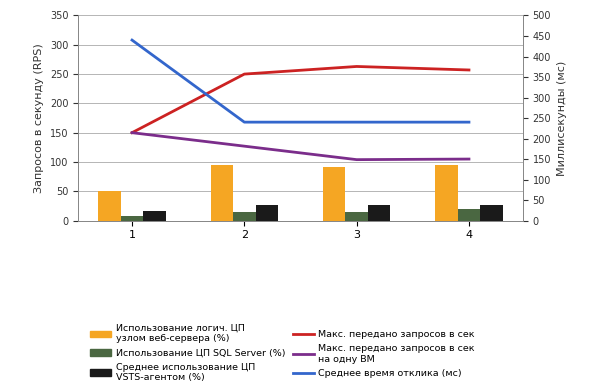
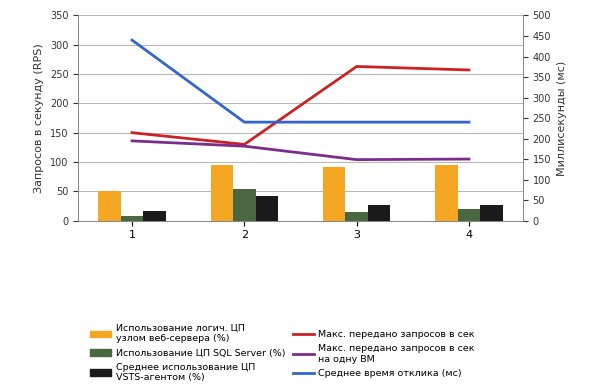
Макс. передано запросов в сек на одну ВМ/1: 150 -> 136
Использование ЦП SQL Server (%)/2: 15 -> 54
Макс. передано запросов в сек/2: 250 -> 130
Среднее использование ЦП VSTS-агентом (%)/2: 27 -> 42
